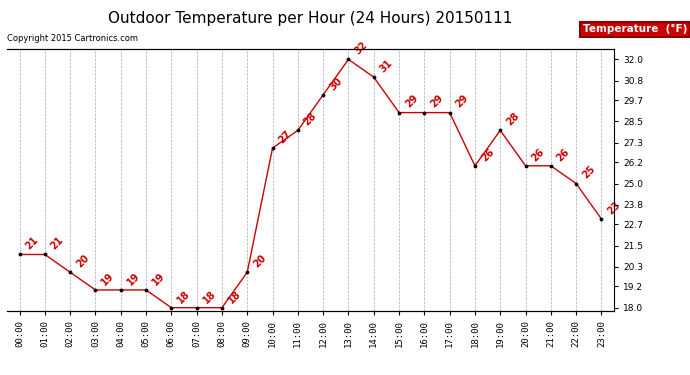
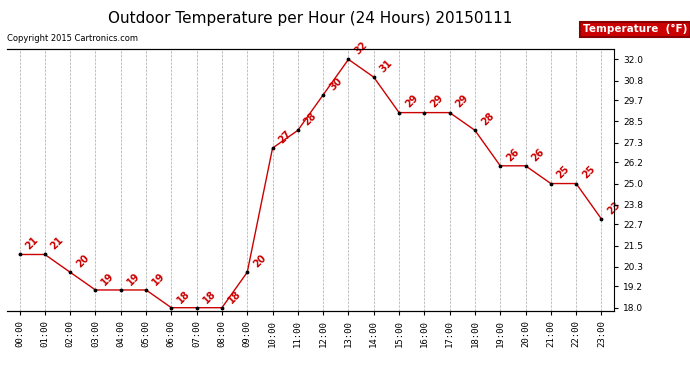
18:00: 26 -> 28
19:00: 28 -> 26
21:00: 26 -> 25
